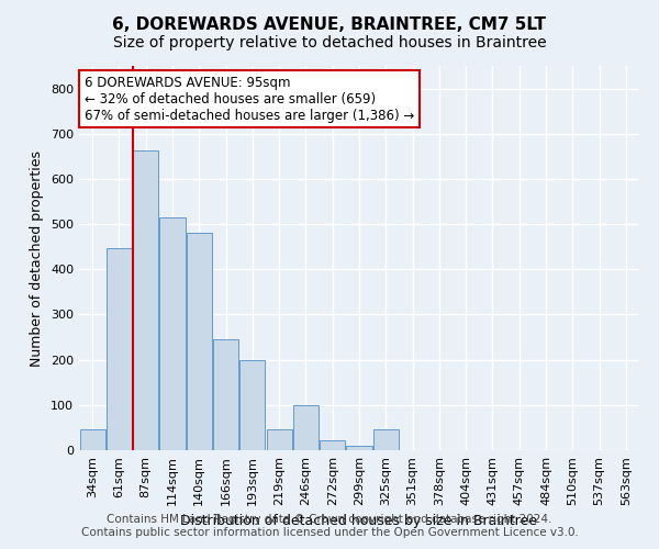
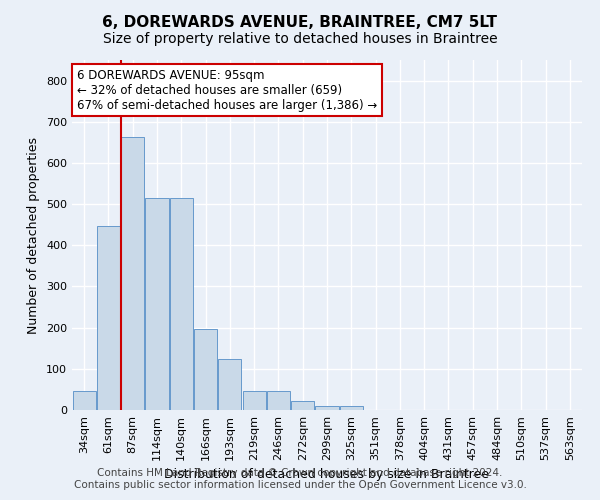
140sqm: 480 -> 516
166sqm: 245 -> 196
193sqm: 200 -> 125
246sqm: 100 -> 47
325sqm: 45 -> 10
